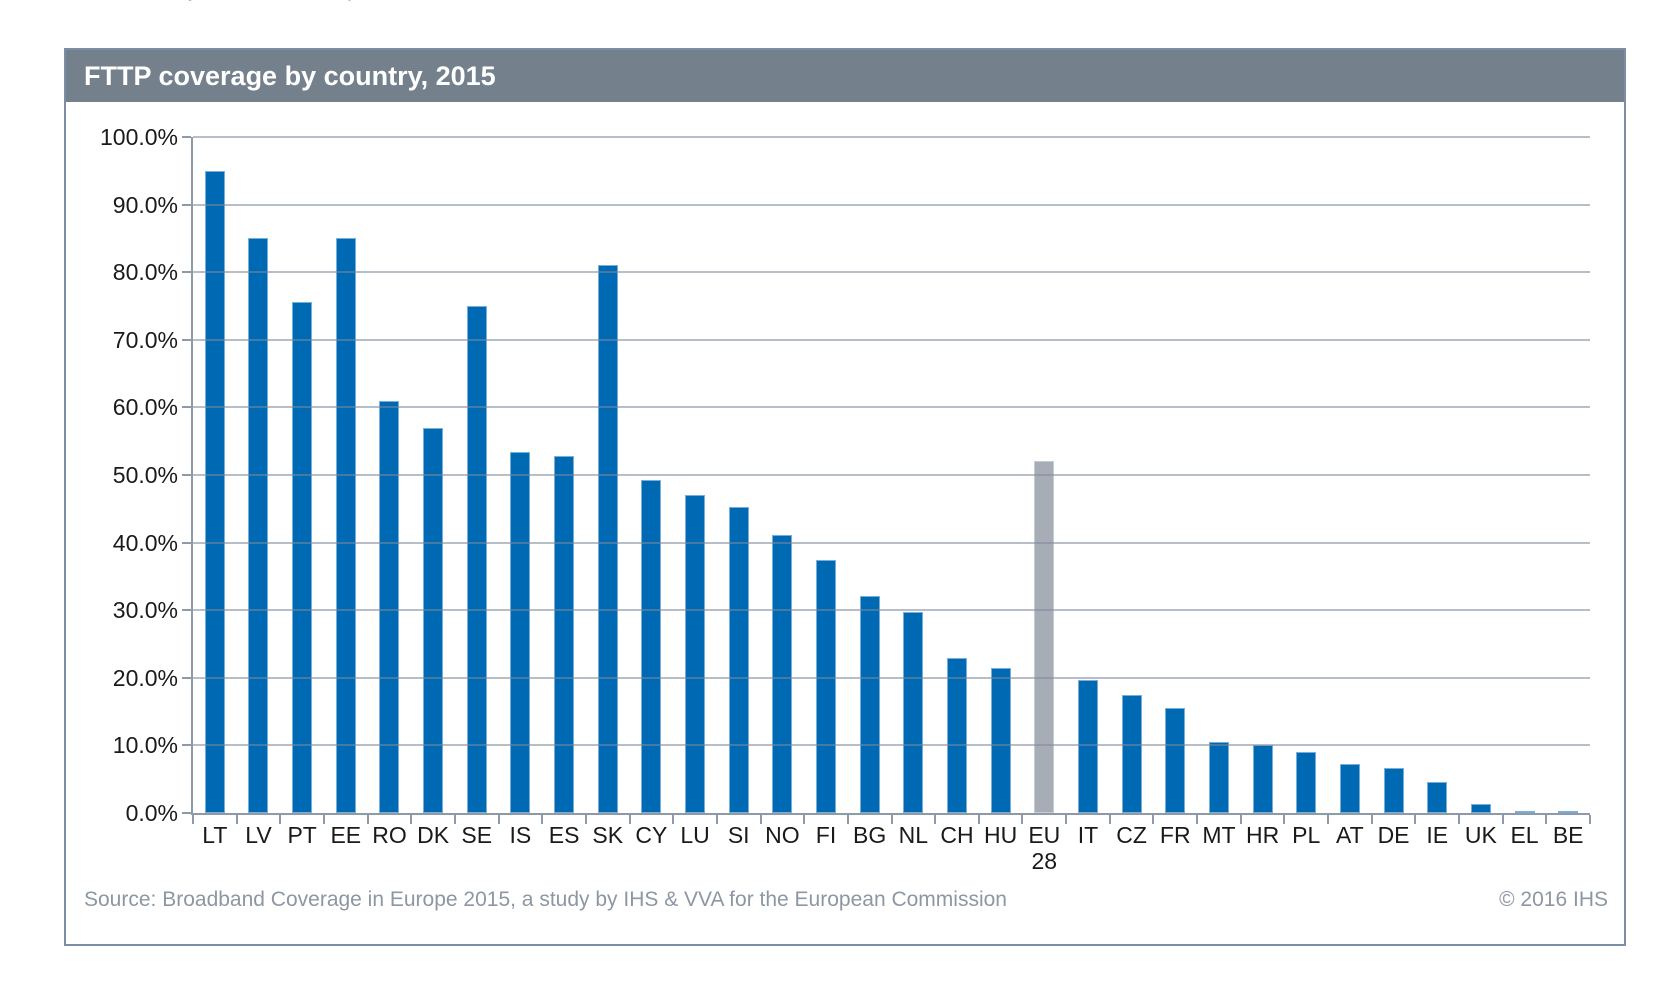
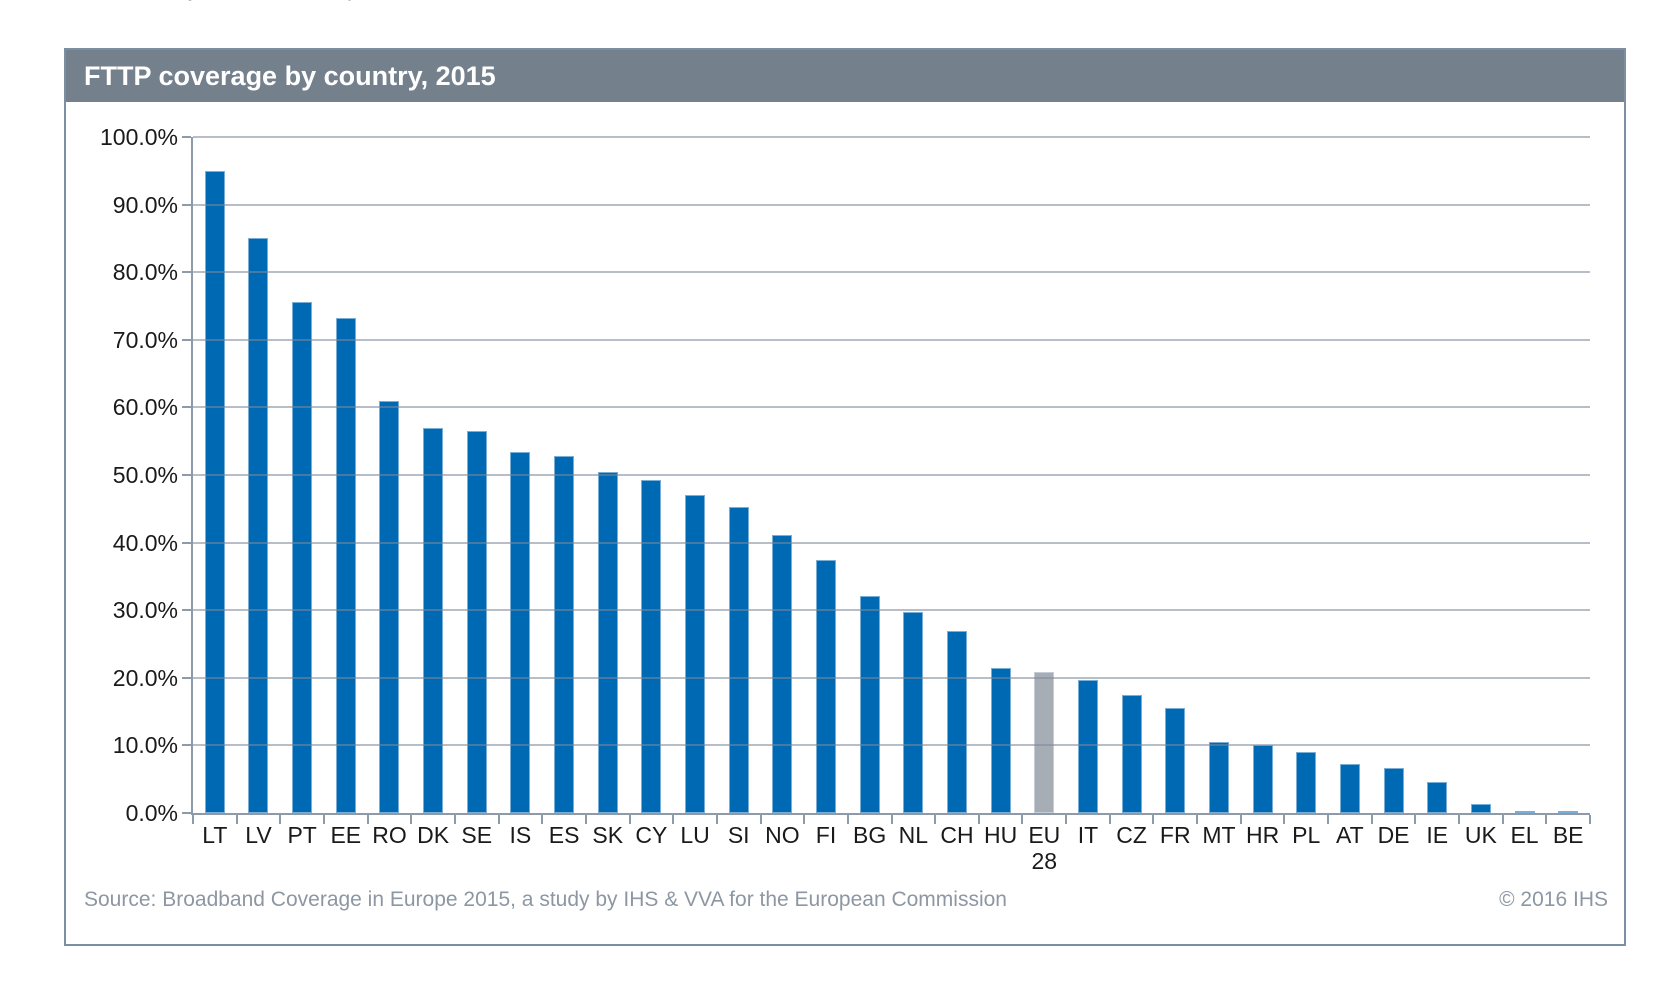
EE: 85% -> 73%
SE: 75% -> 56%
SK: 81% -> 50%
CH: 23% -> 27%
EU 28: 52% -> 21%
